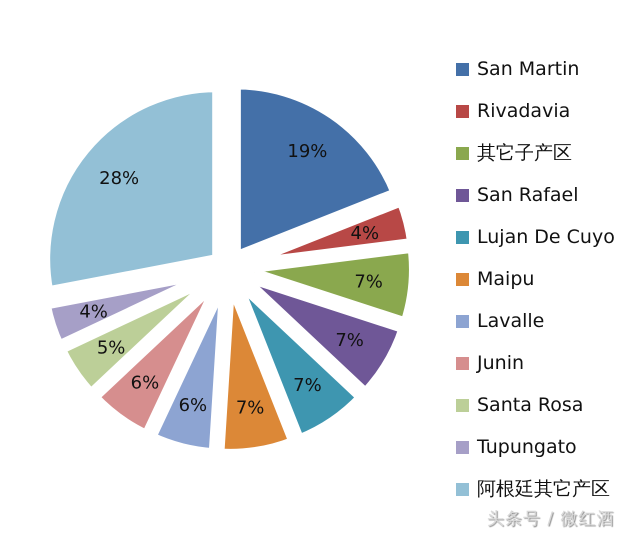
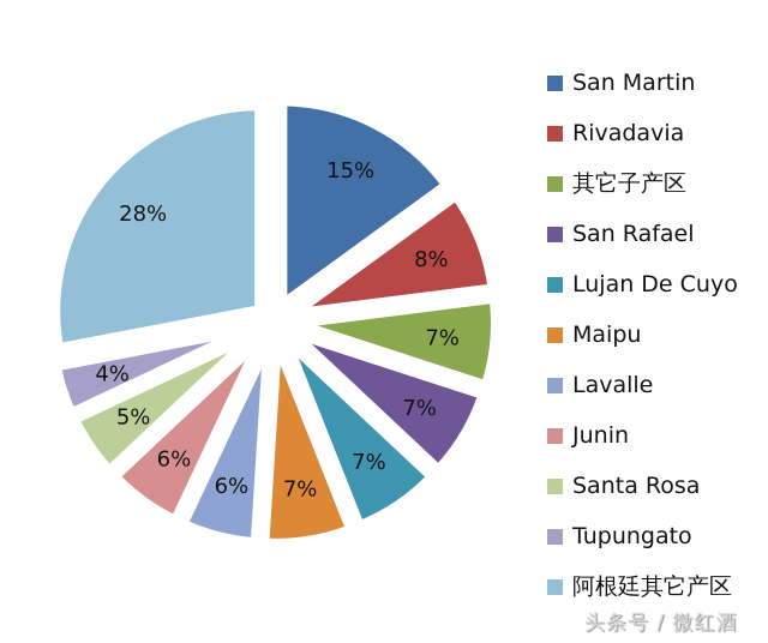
San Martin: 19% -> 15%
Rivadavia: 4% -> 8%
